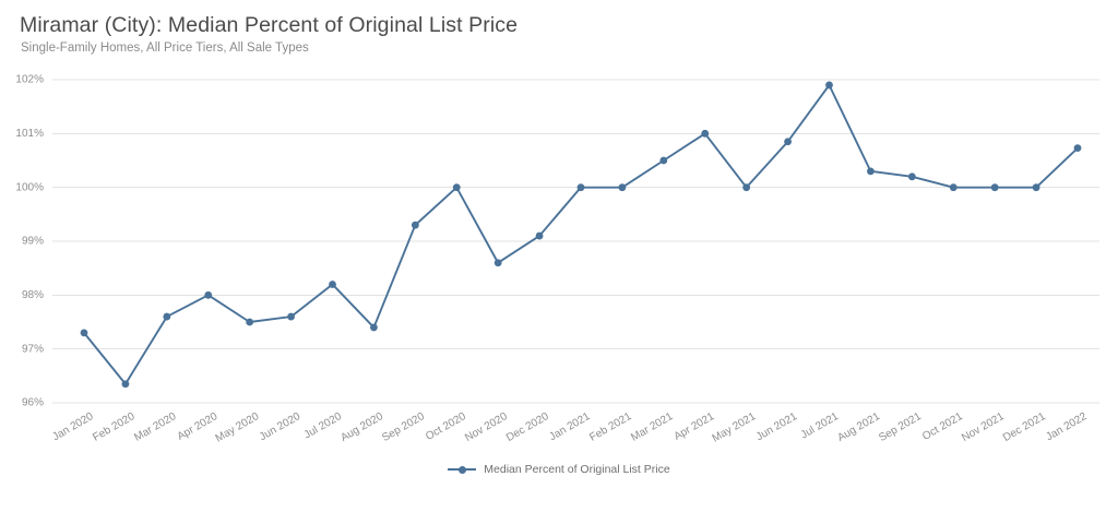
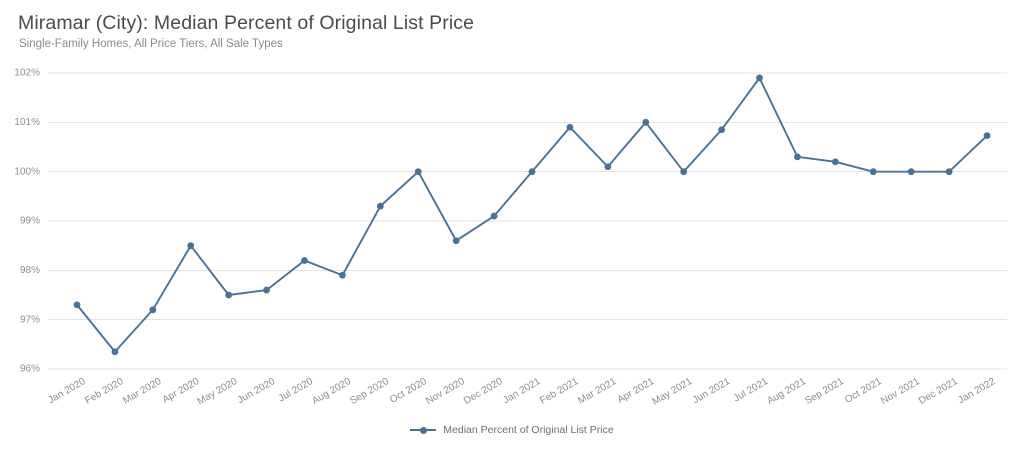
Mar 2020: 97.6% -> 97.2%
Apr 2020: 98.0% -> 98.5%
Aug 2020: 97.4% -> 97.9%
Feb 2021: 100.0% -> 100.9%
Mar 2021: 100.5% -> 100.1%
